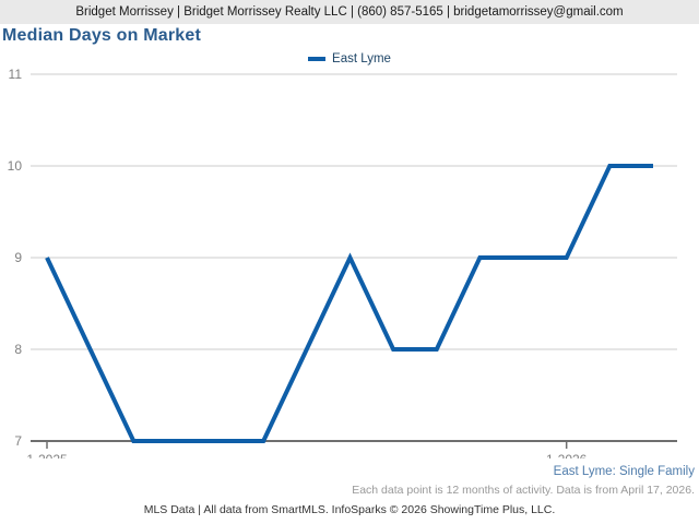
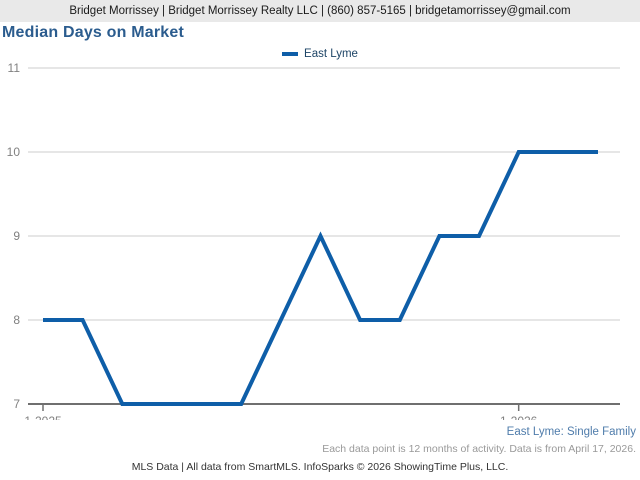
1-2025: 9 -> 8
1-2026: 9 -> 10
